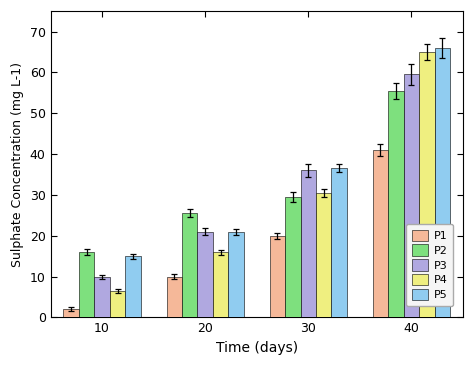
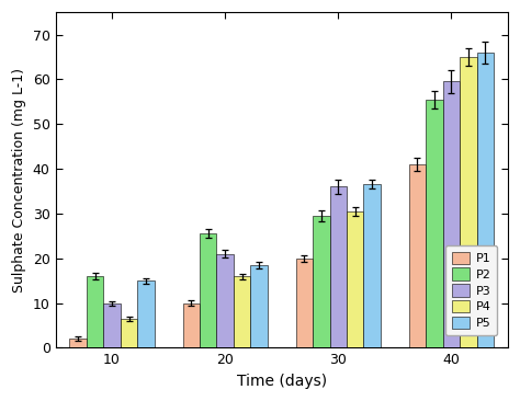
P5/20: 21.0 -> 18.5
